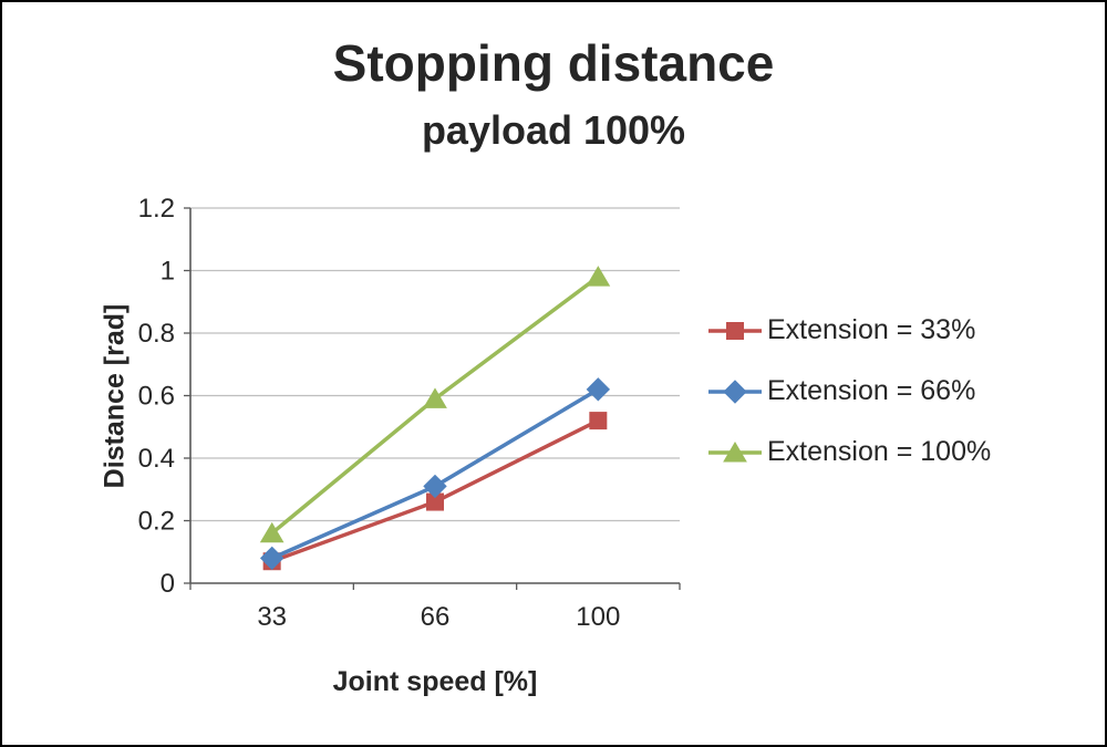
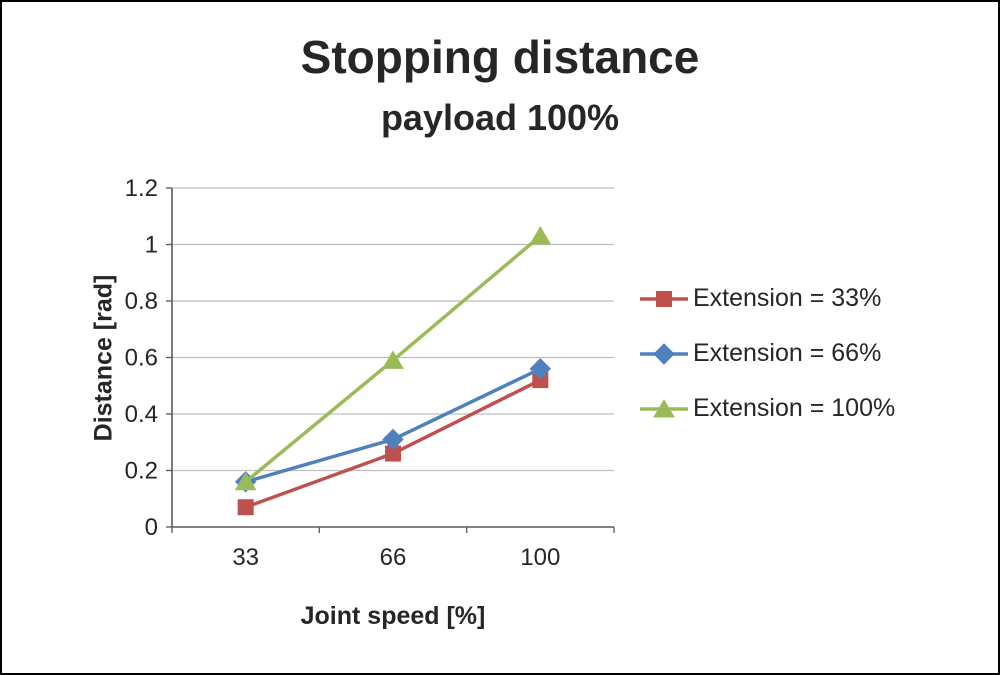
Extension = 66%/33: 0.08 -> 0.16
Extension = 66%/100: 0.62 -> 0.56
Extension = 100%/100: 0.98 -> 1.03
